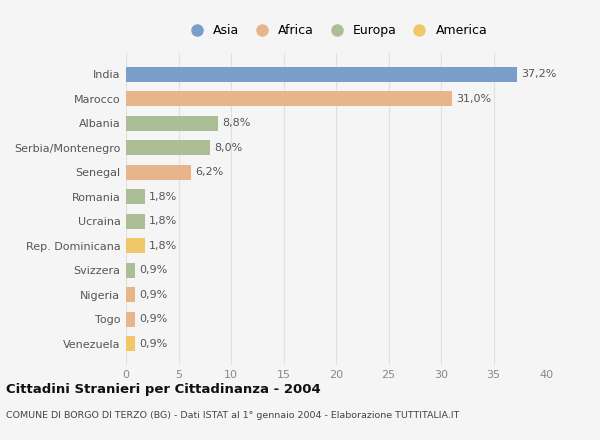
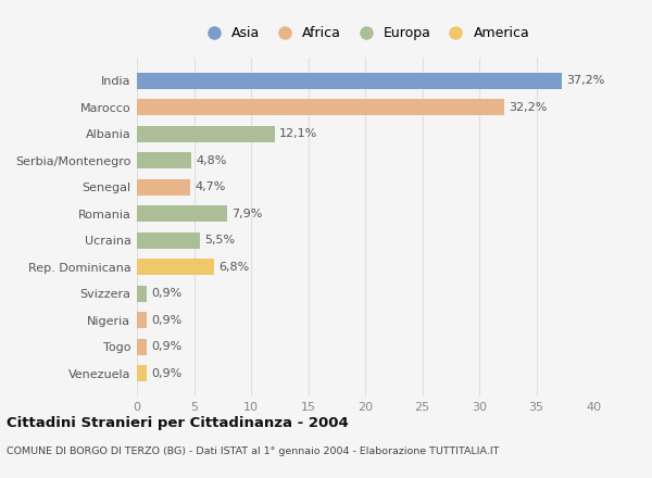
Marocco: 31,0% -> 32,2%
Albania: 8,8% -> 12,1%
Serbia/Montenegro: 8,0% -> 4,8%
Senegal: 6,2% -> 4,7%
Romania: 1,8% -> 7,9%
Ucraina: 1,8% -> 5,5%
Rep. Dominicana: 1,8% -> 6,8%
